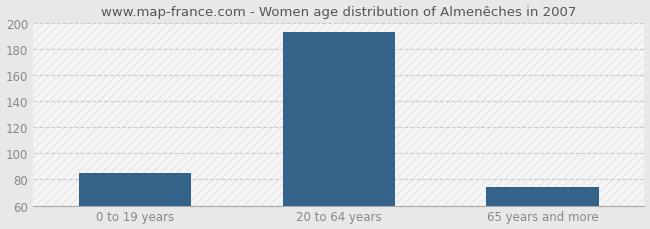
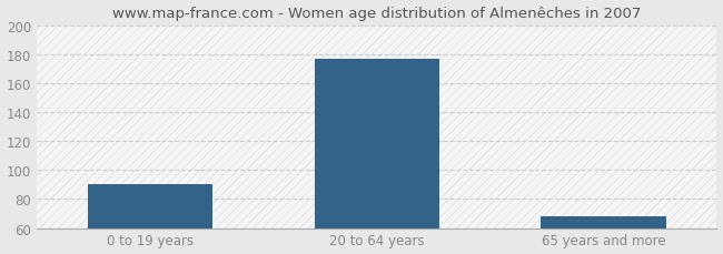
0 to 19 years: 85 -> 90
20 to 64 years: 193 -> 177
65 years and more: 74 -> 68
